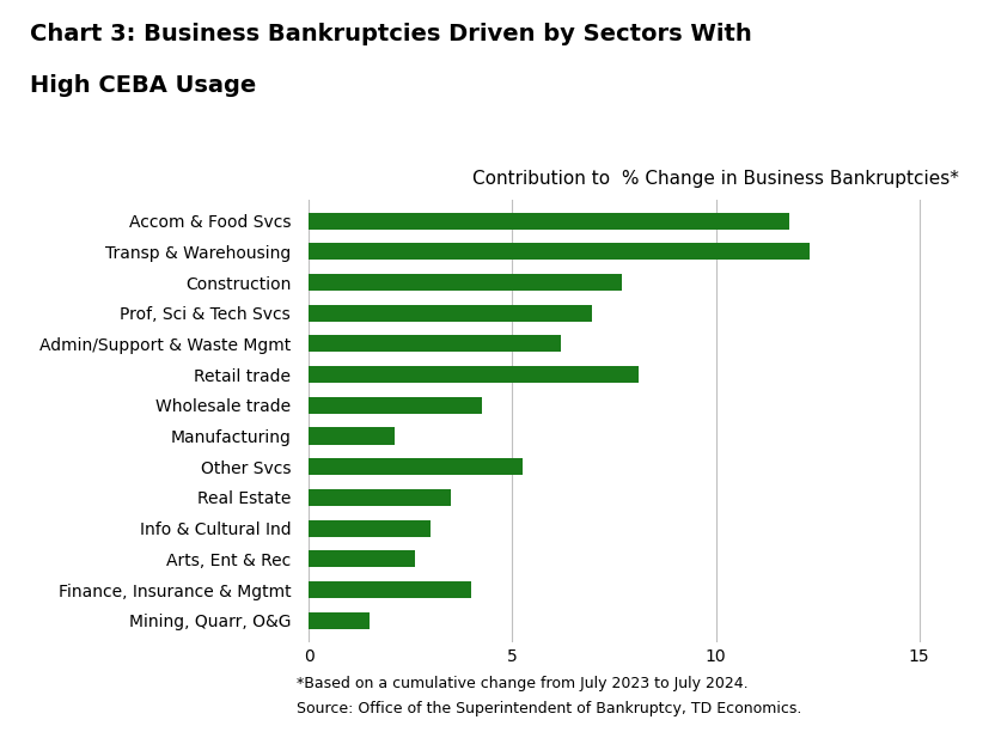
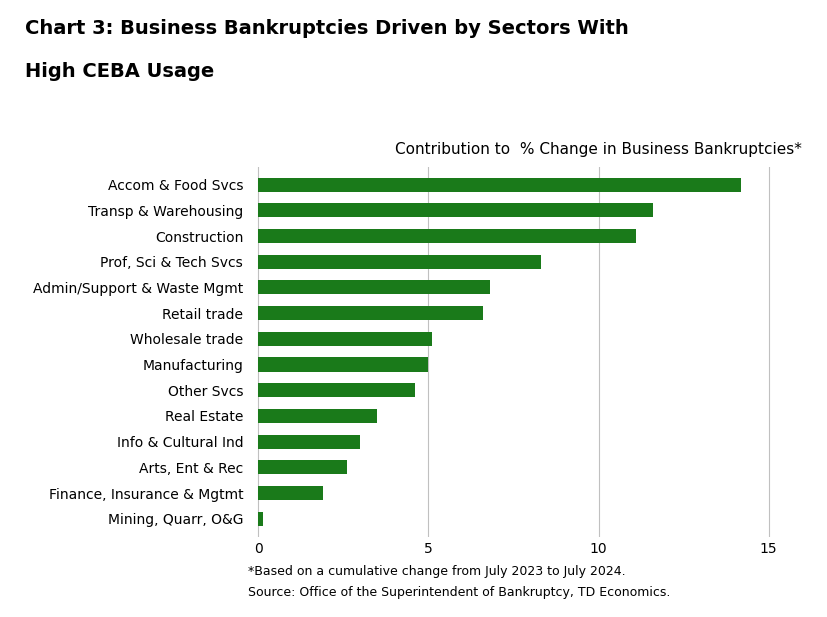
Accom & Food Svcs: 11.80 -> 14.20
Transp & Warehousing: 12.30 -> 11.60
Construction: 7.70 -> 11.10
Prof, Sci & Tech Svcs: 6.95 -> 8.30
Admin/Support & Waste Mgmt: 6.20 -> 6.80
Retail trade: 8.10 -> 6.60
Wholesale trade: 4.25 -> 5.10
Manufacturing: 2.10 -> 5.00
Other Svcs: 5.25 -> 4.60
Finance, Insurance & Mgtmt: 4.00 -> 1.90
Mining, Quarr, O&G: 1.50 -> 0.15
